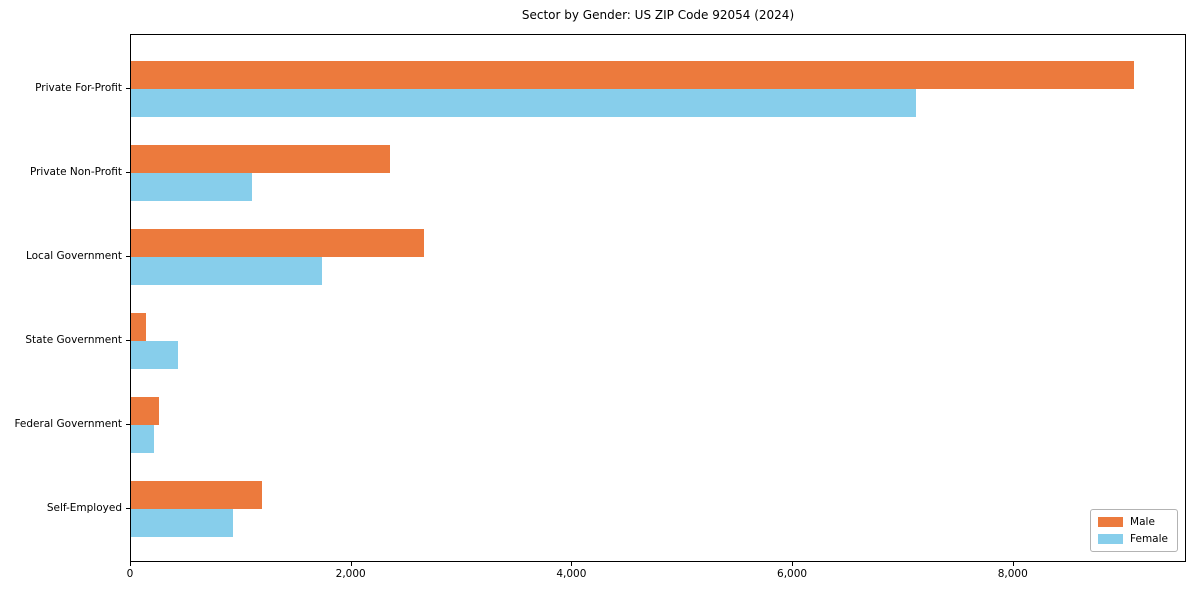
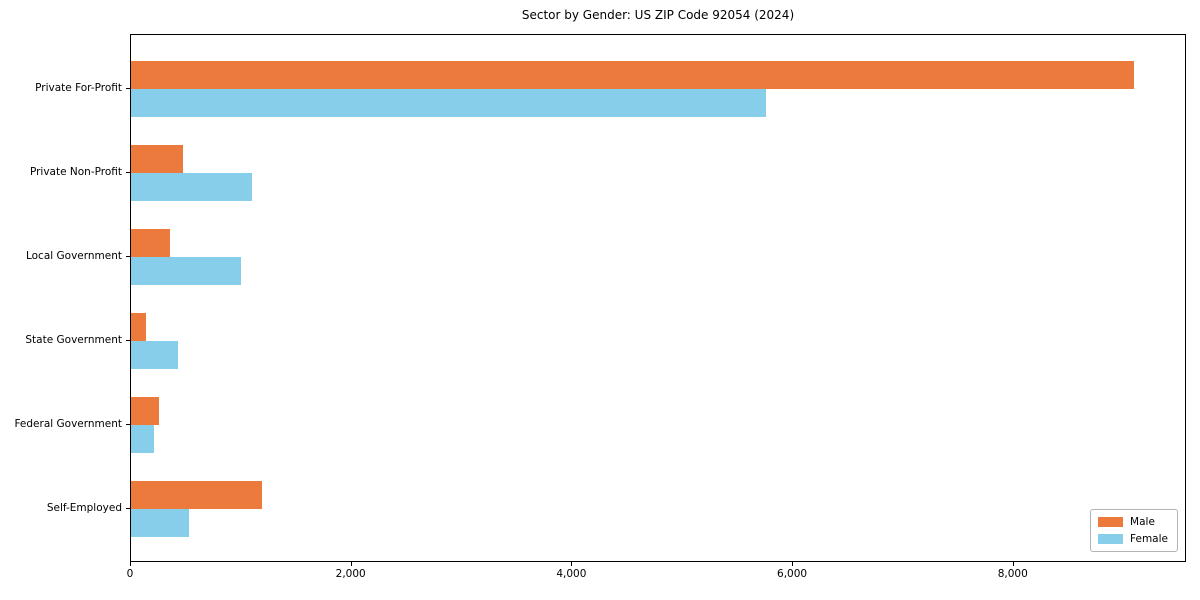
Female/Private For-Profit: 7130 -> 5770
Male/Private Non-Profit: 2350 -> 470
Male/Local Government: 2660 -> 350
Female/Local Government: 1730 -> 1000
Female/Self-Employed: 930 -> 530
